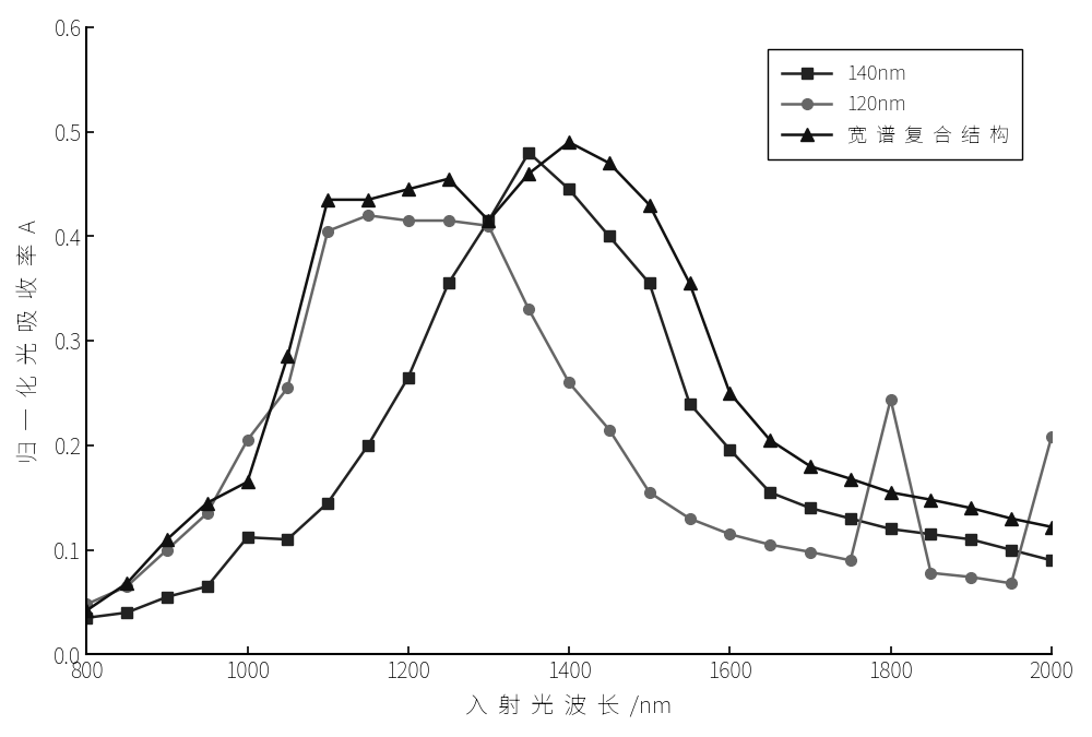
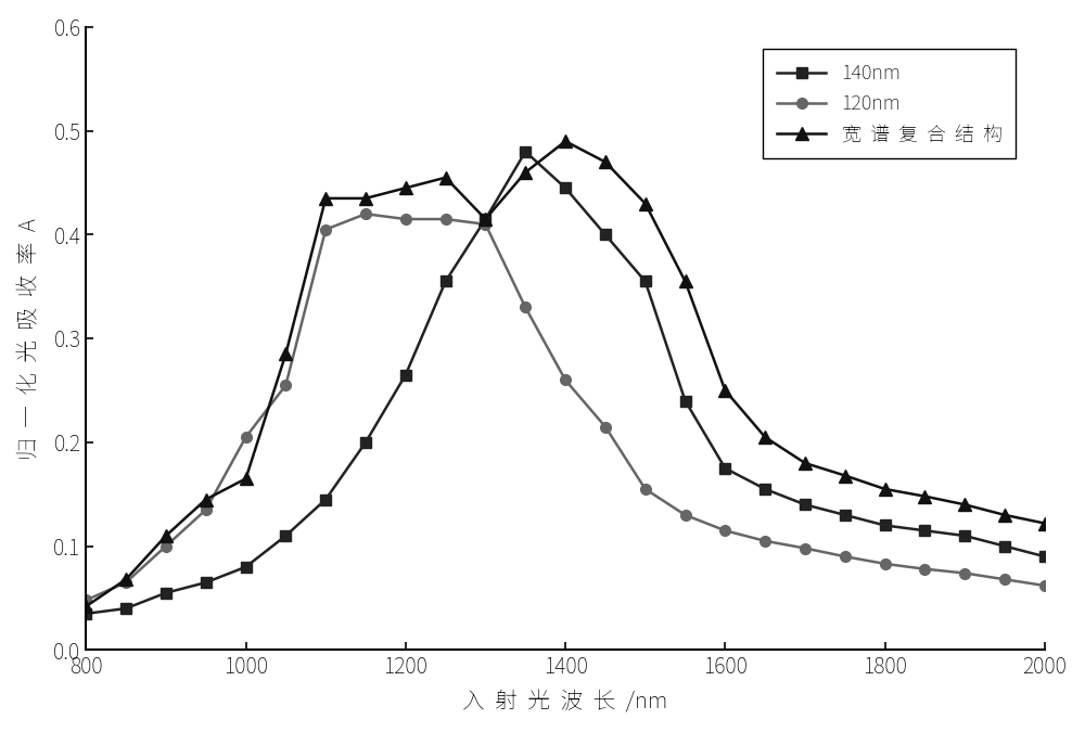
140nm/1000: 0.112 -> 0.080
140nm/1600: 0.196 -> 0.175
120nm/1800: 0.244 -> 0.083
120nm/2000: 0.208 -> 0.062
